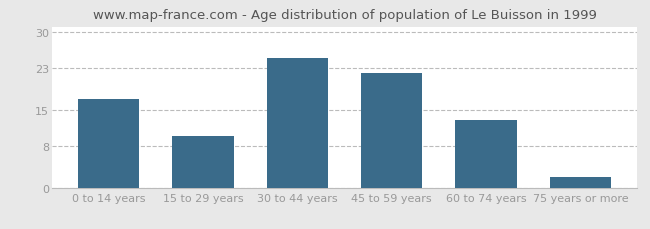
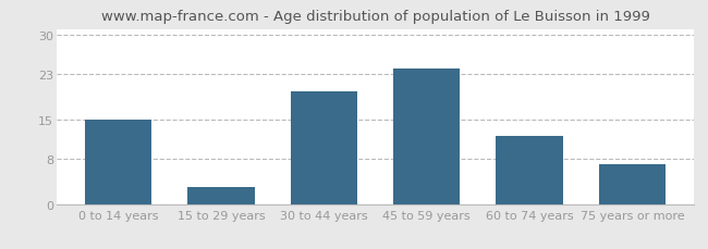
0 to 14 years: 17 -> 15
15 to 29 years: 10 -> 3
30 to 44 years: 25 -> 20
45 to 59 years: 22 -> 24
60 to 74 years: 13 -> 12
75 years or more: 2 -> 7
